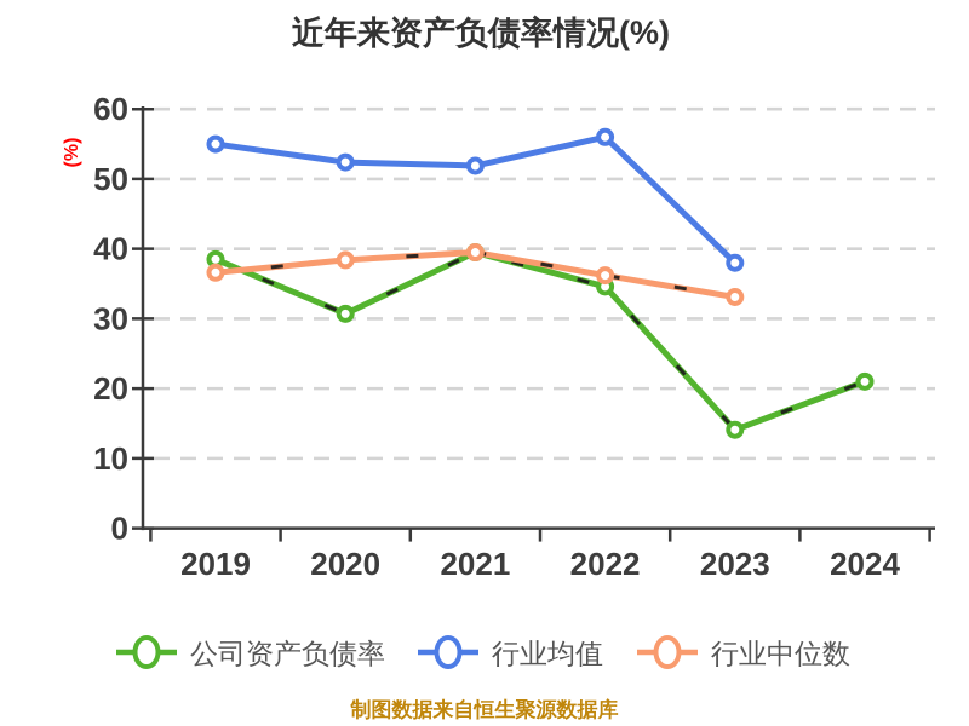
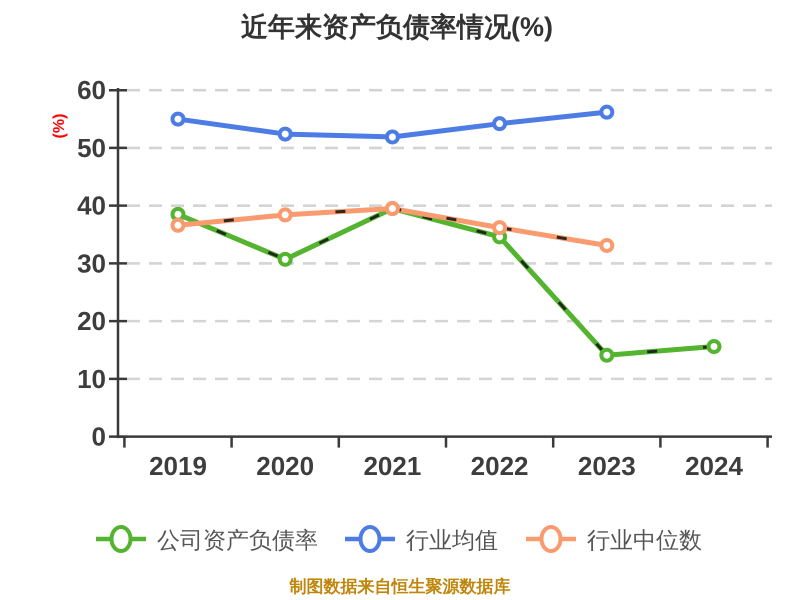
行业均值/2022: 56 -> 54
行业均值/2023: 38 -> 56
公司资产负债率/2024: 21 -> 16
